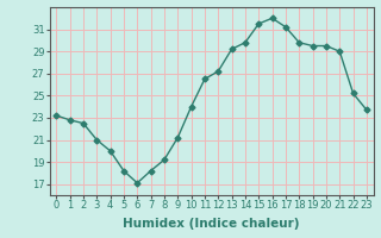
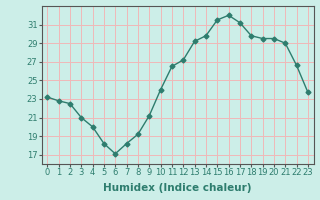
22: 25.2 -> 26.6
